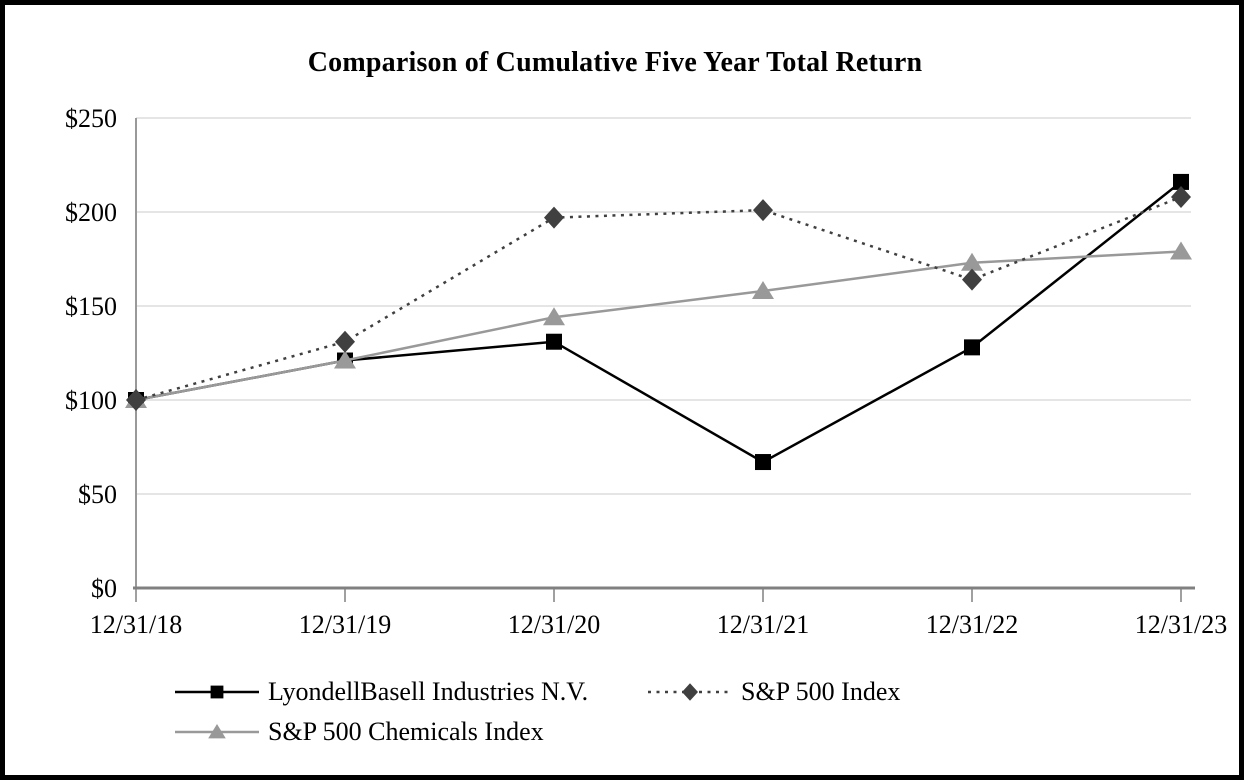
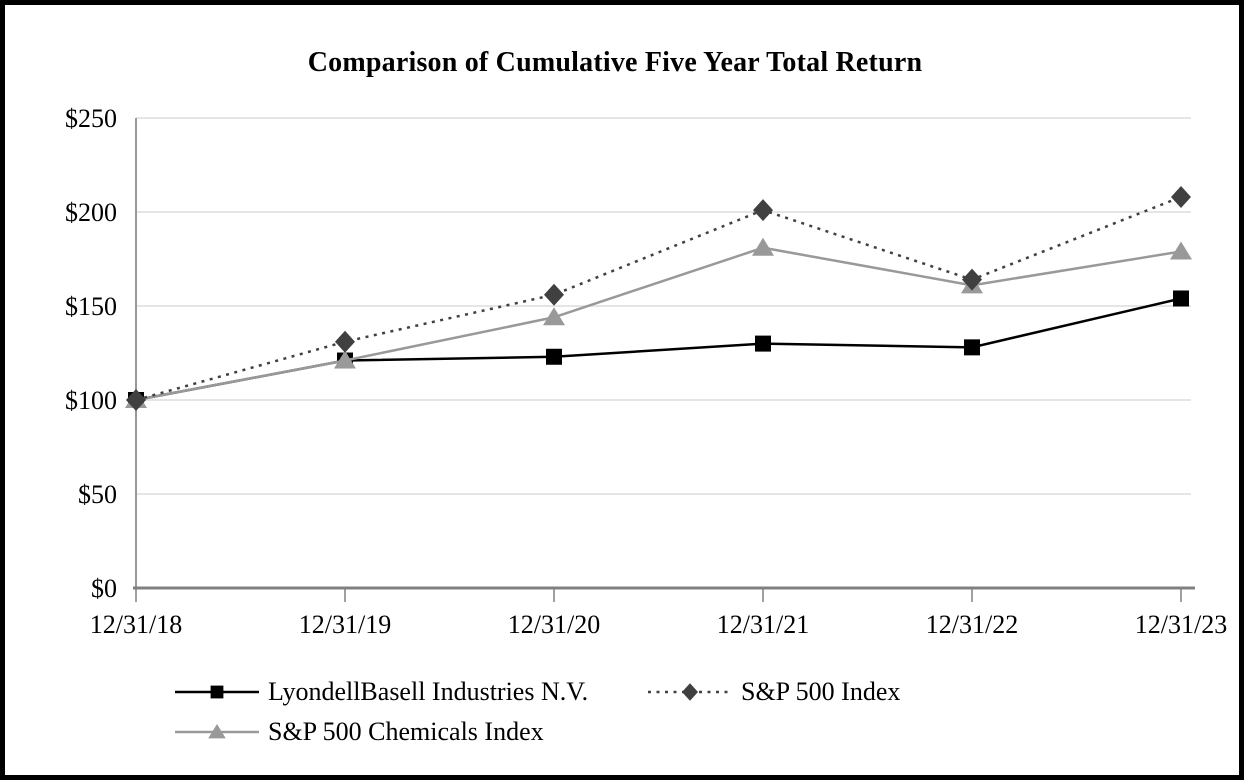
LyondellBasell Industries N.V./12/31/20: $131 -> $123
S&P 500 Index/12/31/20: $197 -> $156
LyondellBasell Industries N.V./12/31/21: $67 -> $130
S&P 500 Chemicals Index/12/31/21: $158 -> $181
S&P 500 Chemicals Index/12/31/22: $173 -> $161
LyondellBasell Industries N.V./12/31/23: $216 -> $154
